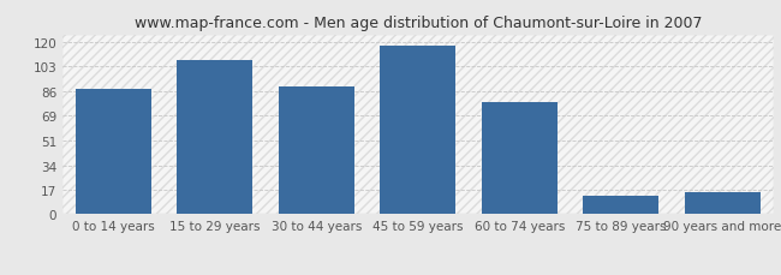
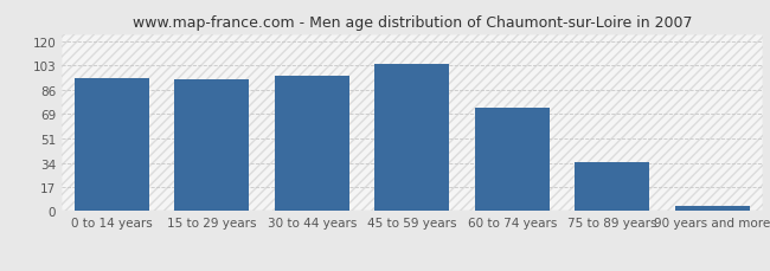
0 to 14 years: 87 -> 94
15 to 29 years: 107 -> 93
30 to 44 years: 89 -> 96
45 to 59 years: 117 -> 104
60 to 74 years: 78 -> 73
75 to 89 years: 13 -> 35
90 years and more: 15 -> 4
